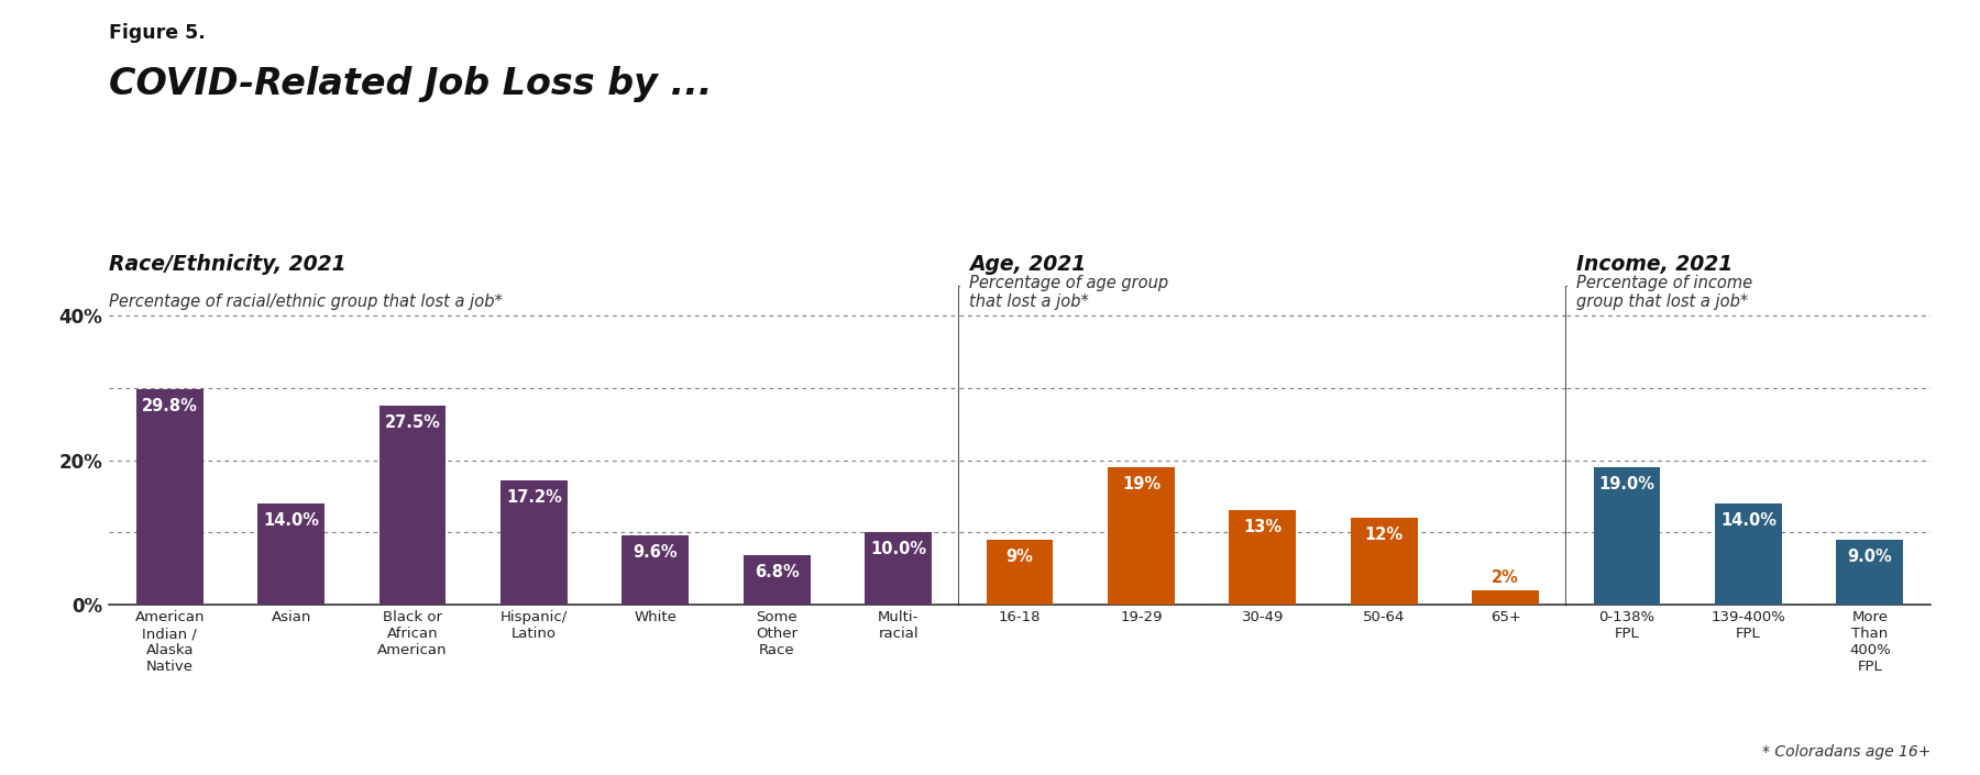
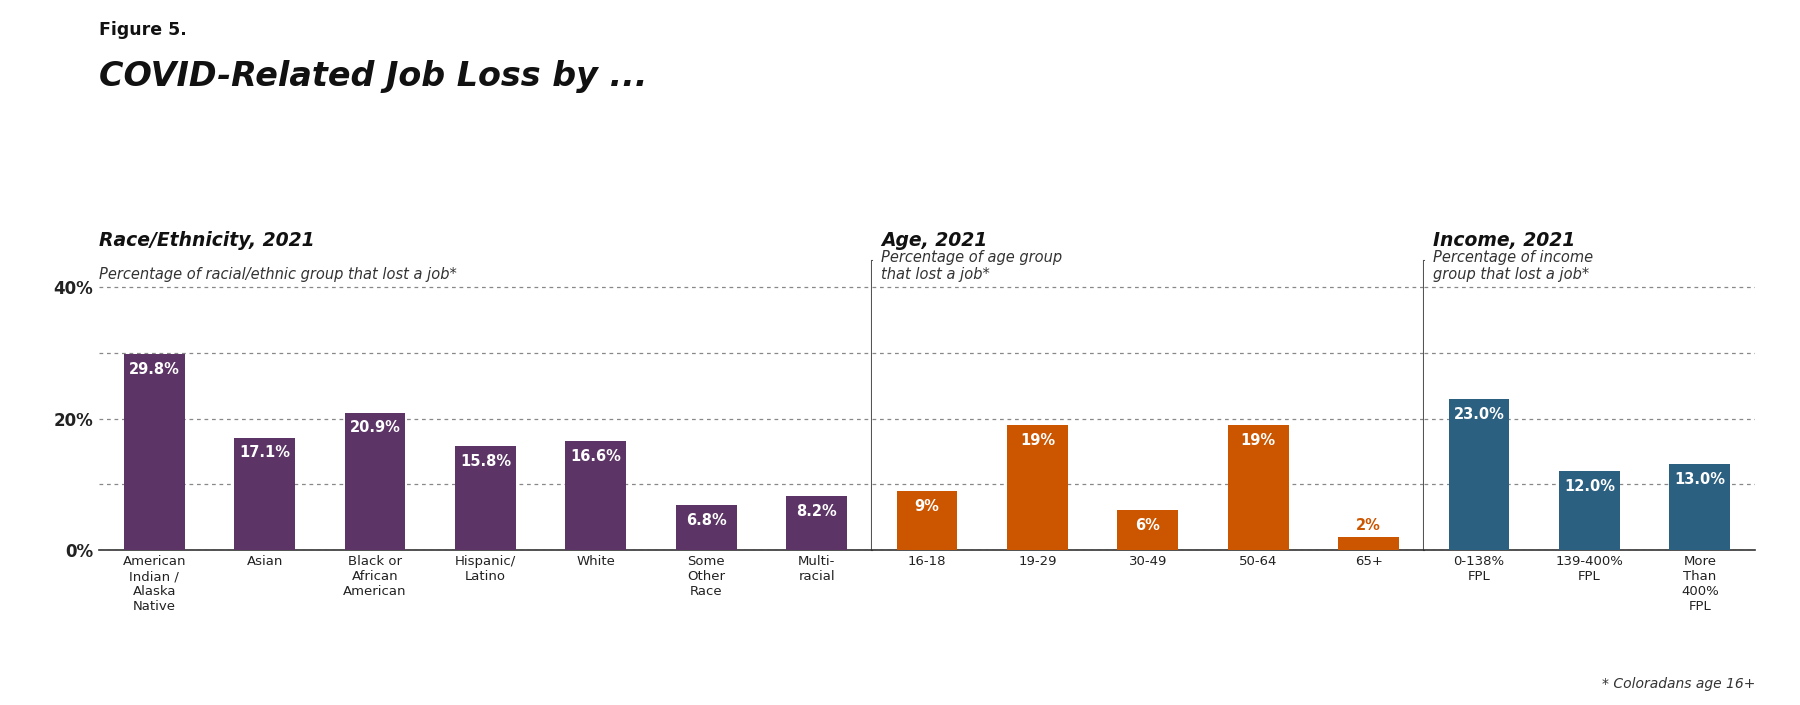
Asian: 14.0% -> 17.1%
Black or African American: 27.5% -> 20.9%
Hispanic/ Latino: 17.2% -> 15.8%
White: 9.6% -> 16.6%
Multi- racial: 10.0% -> 8.2%
30-49: 13% -> 6%
50-64: 12% -> 19%
0-138% FPL: 19.0% -> 23.0%
139-400% FPL: 14.0% -> 12.0%
More Than 400% FPL: 9.0% -> 13.0%
